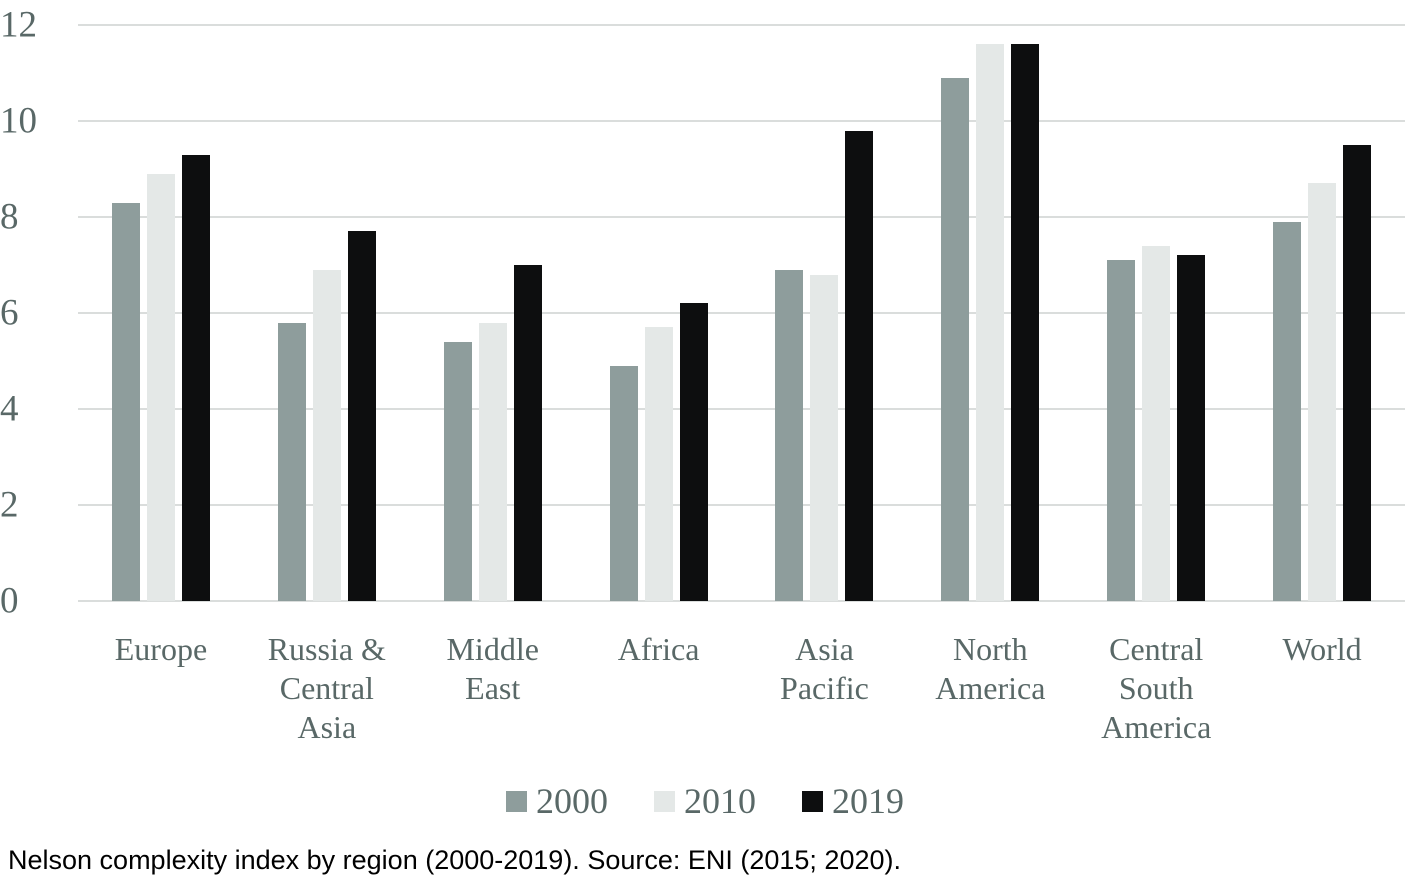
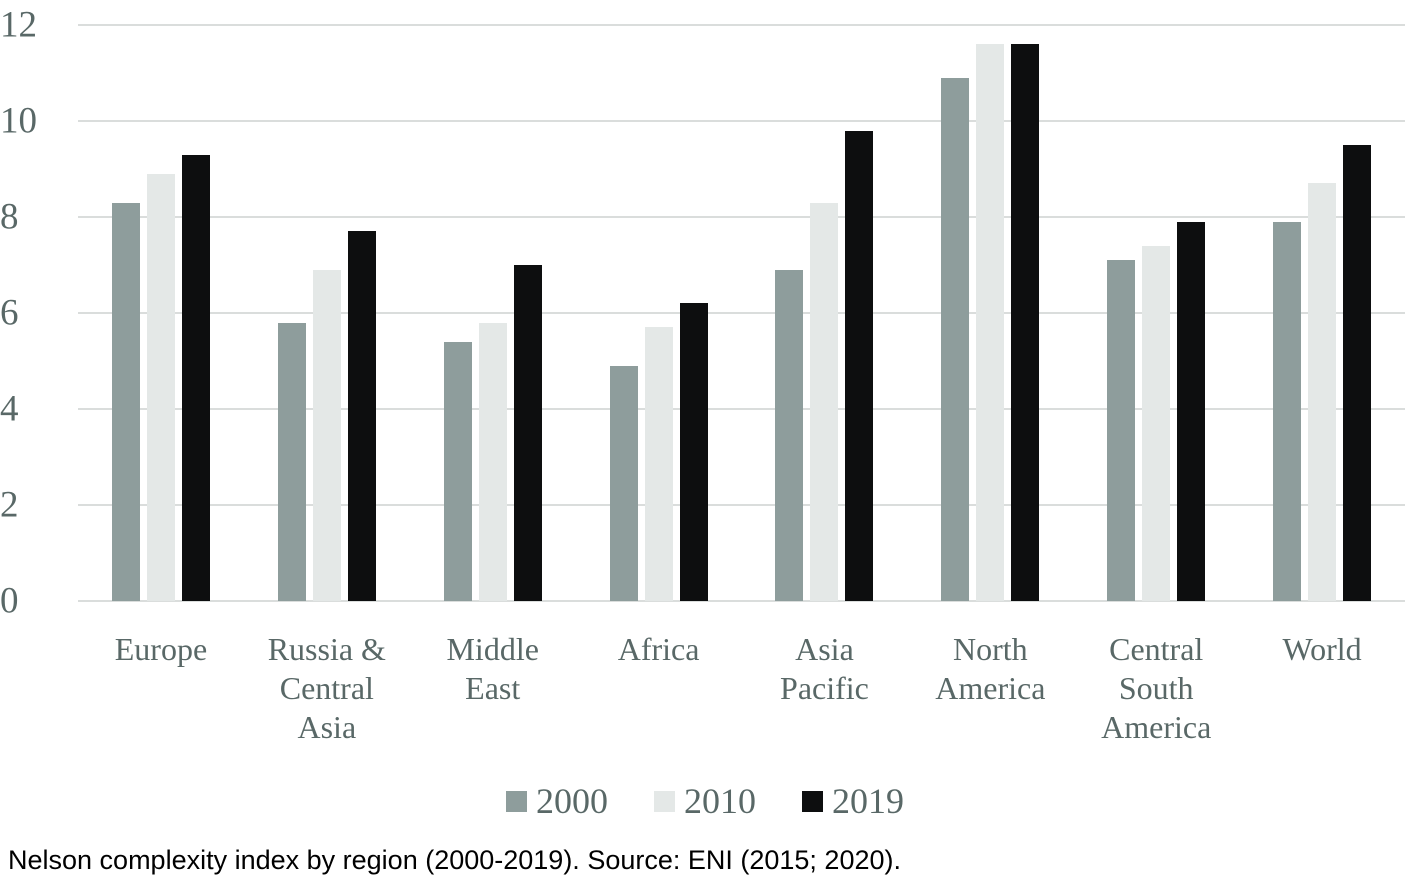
2010/Asia Pacific: 6.8 -> 8.3
2019/Central South America: 7.2 -> 7.9
